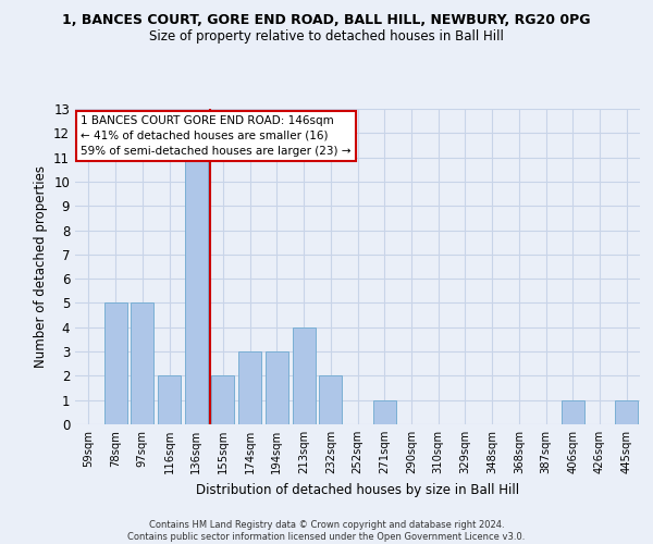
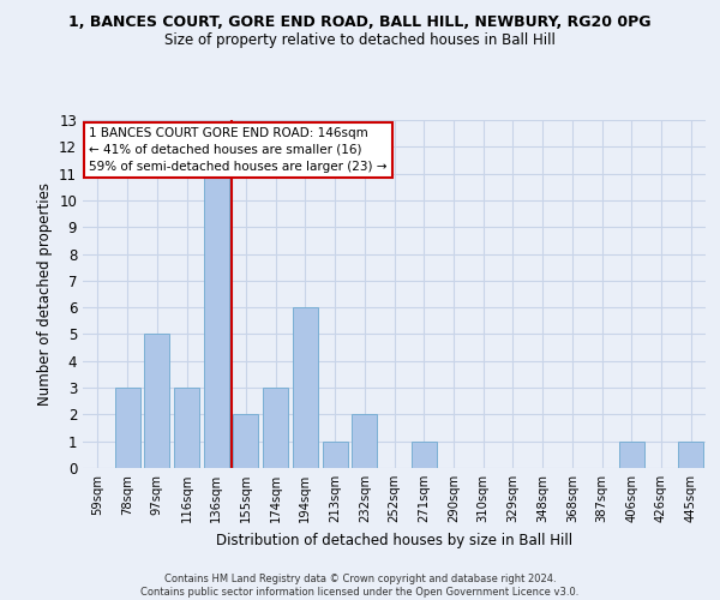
78sqm: 5 -> 3
116sqm: 2 -> 3
194sqm: 3 -> 6
213sqm: 4 -> 1
